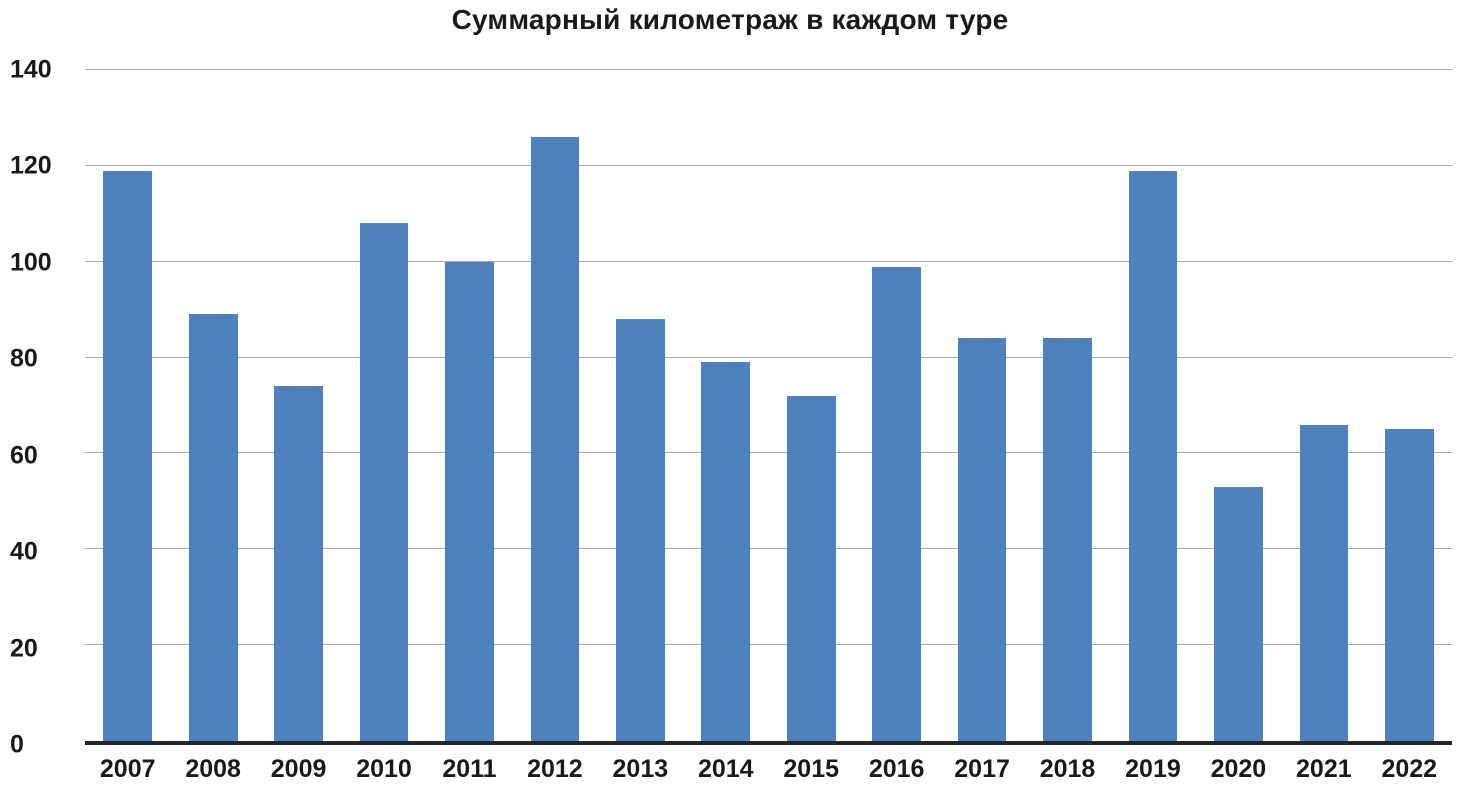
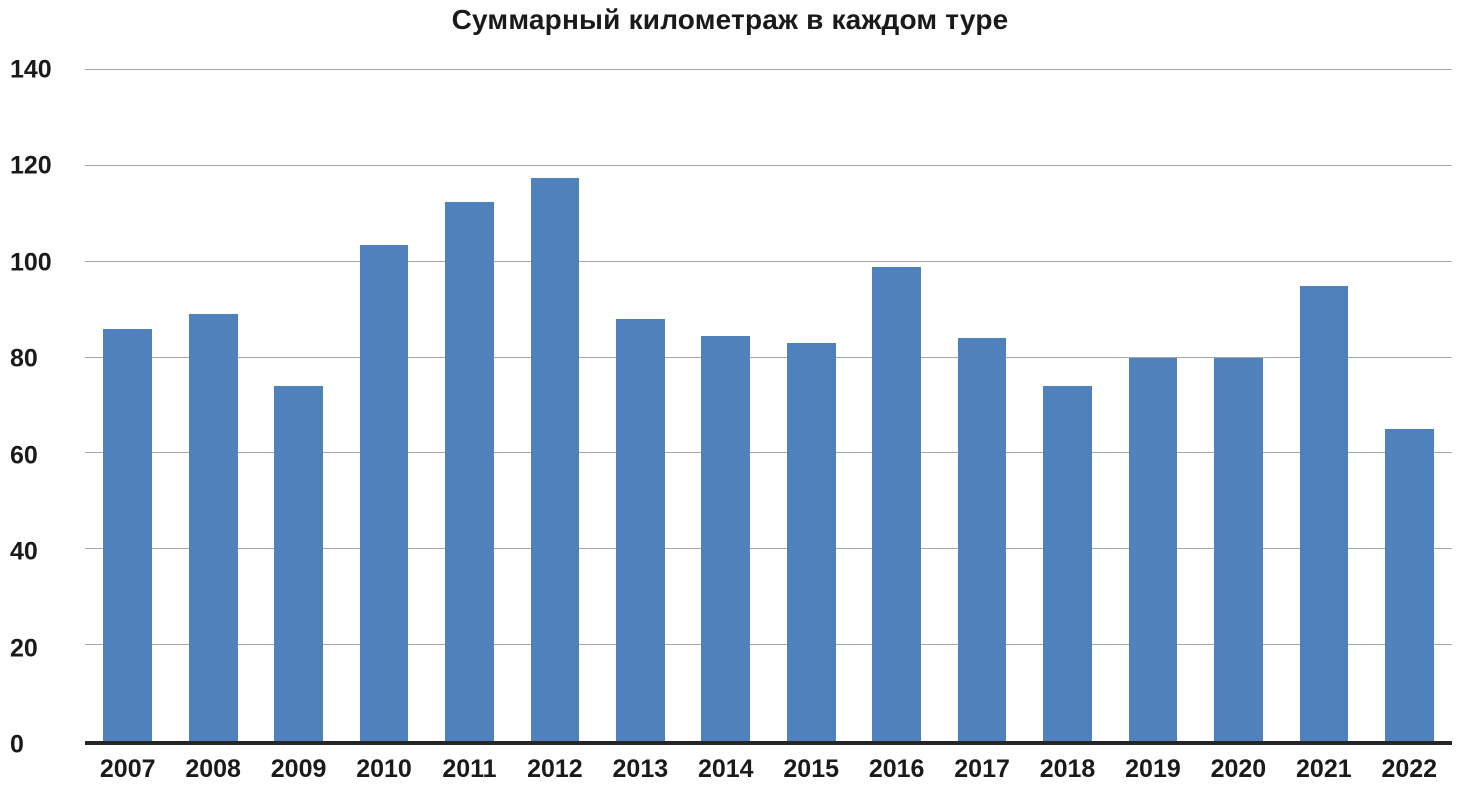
2007: 119 -> 86
2010: 108 -> 104
2011: 100 -> 112
2012: 126 -> 118
2014: 79 -> 84
2015: 72 -> 83
2018: 84 -> 74
2019: 119 -> 80
2020: 53 -> 80
2021: 66 -> 95
